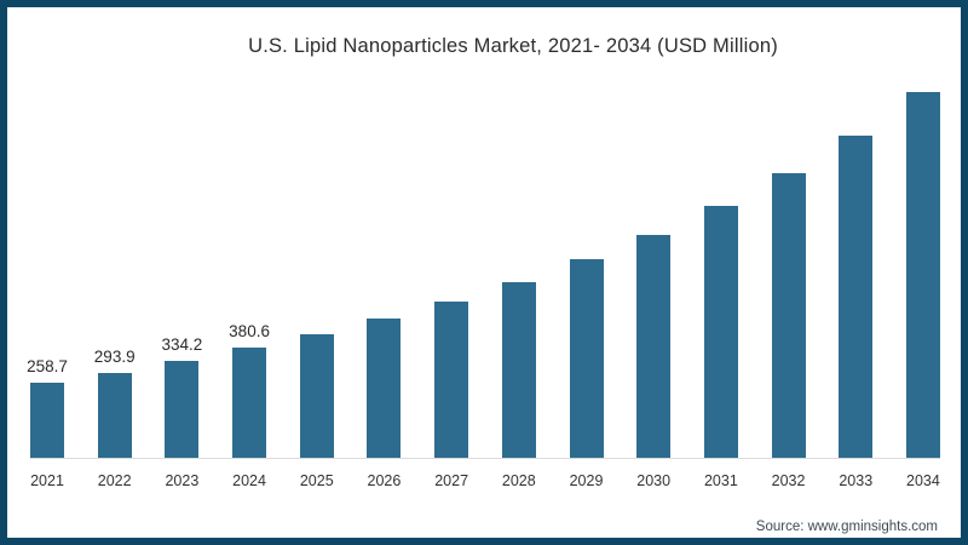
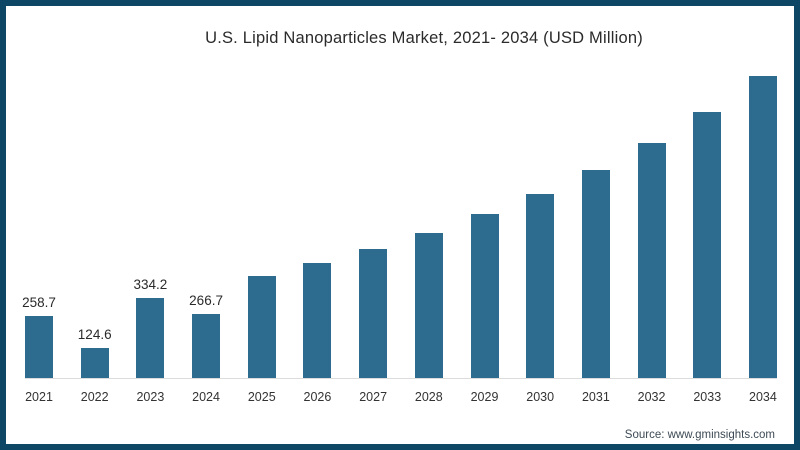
2022: 293.9 -> 124.6
2024: 380.6 -> 266.7
